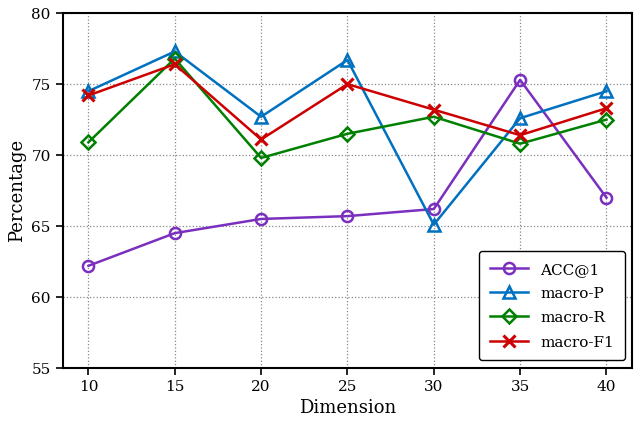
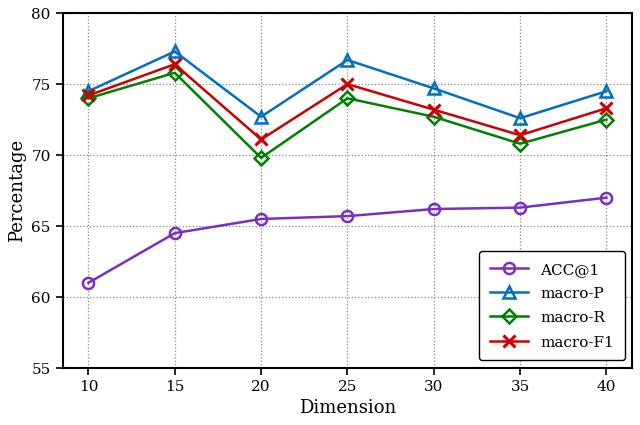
ACC@1/10: 62.2 -> 61.0
macro-R/10: 70.9 -> 74.0
macro-R/15: 76.8 -> 75.8
macro-R/25: 71.5 -> 74.0
macro-P/30: 65.1 -> 74.7
ACC@1/35: 75.3 -> 66.3
